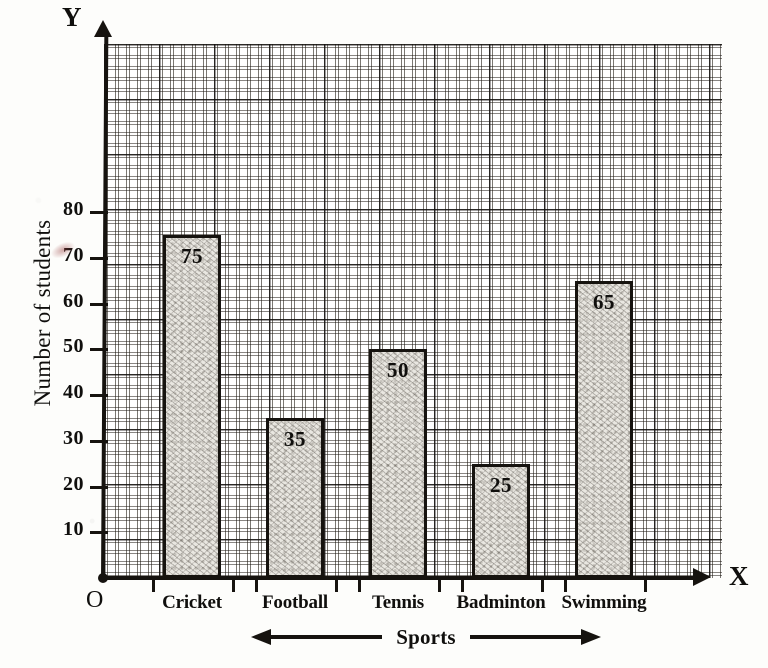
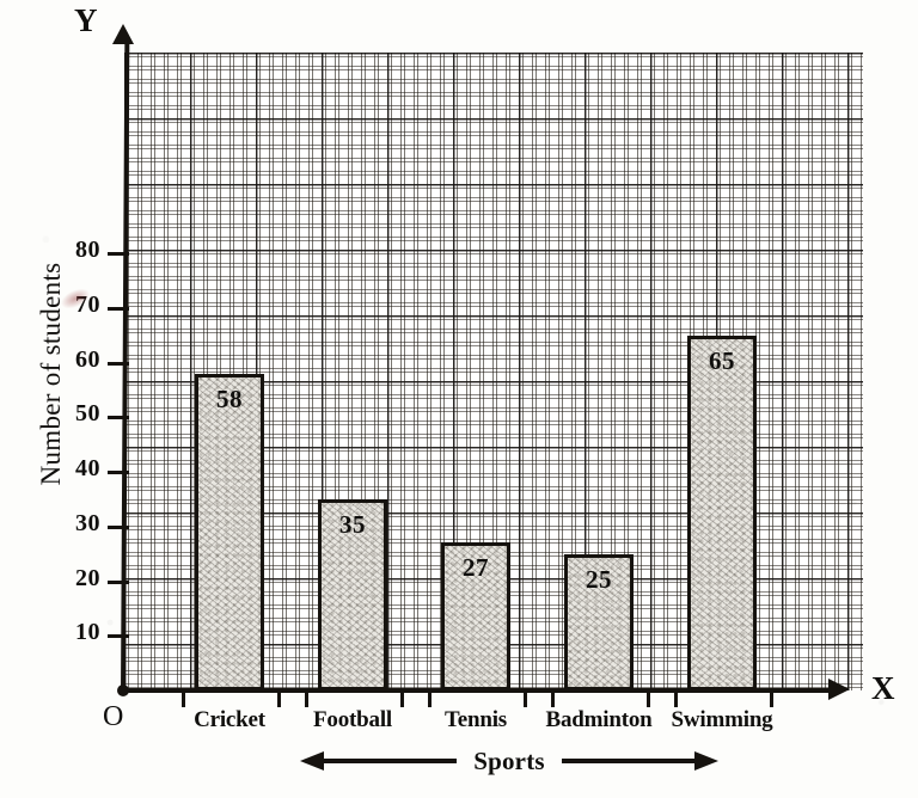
Cricket: 75 -> 58
Tennis: 50 -> 27
